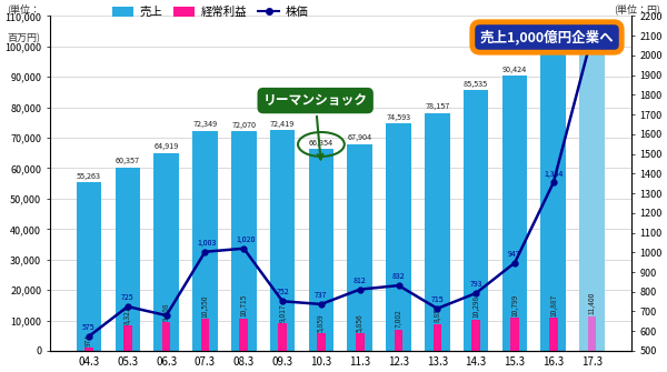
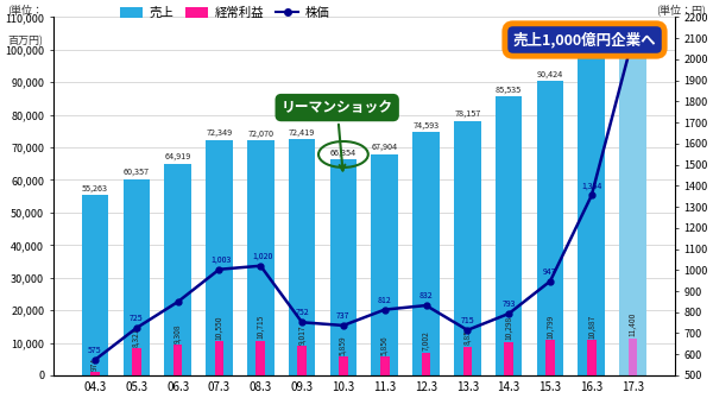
株価/06.3: 680 -> 850
